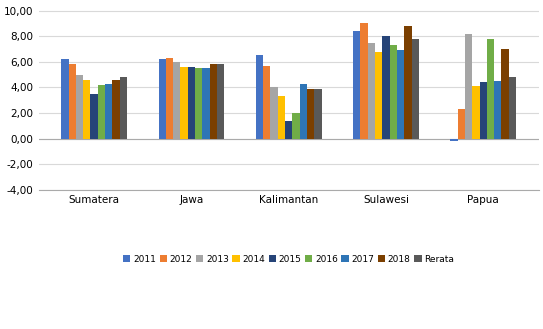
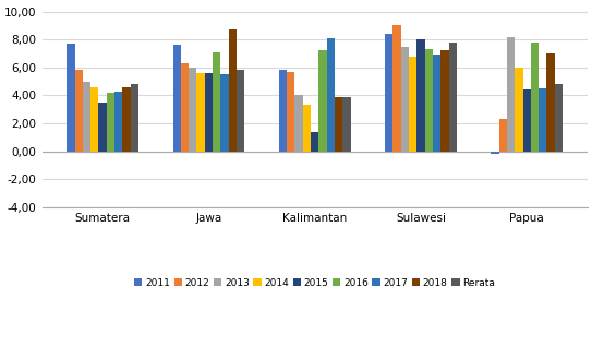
2011/Sumatera: 6,2 -> 7,7
2011/Jawa: 6,2 -> 7,6
2016/Jawa: 5,5 -> 7,1
2018/Jawa: 5,8 -> 8,7
2011/Kalimantan: 6,5 -> 5,8
2016/Kalimantan: 2,0 -> 7,2
2017/Kalimantan: 4,3 -> 8,1
2018/Sulawesi: 8,8 -> 7,2
2014/Papua: 4,1 -> 6,0
